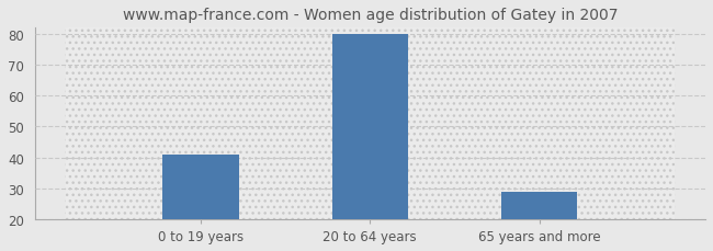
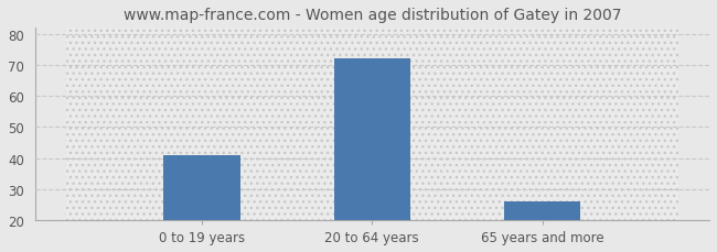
20 to 64 years: 80 -> 72
65 years and more: 29 -> 26
